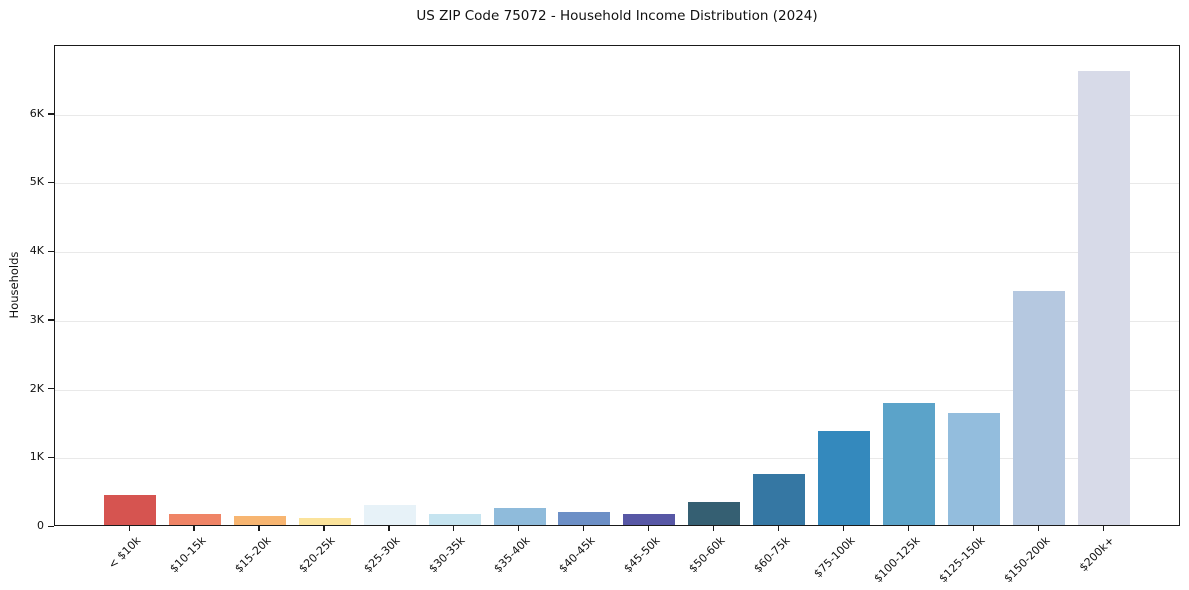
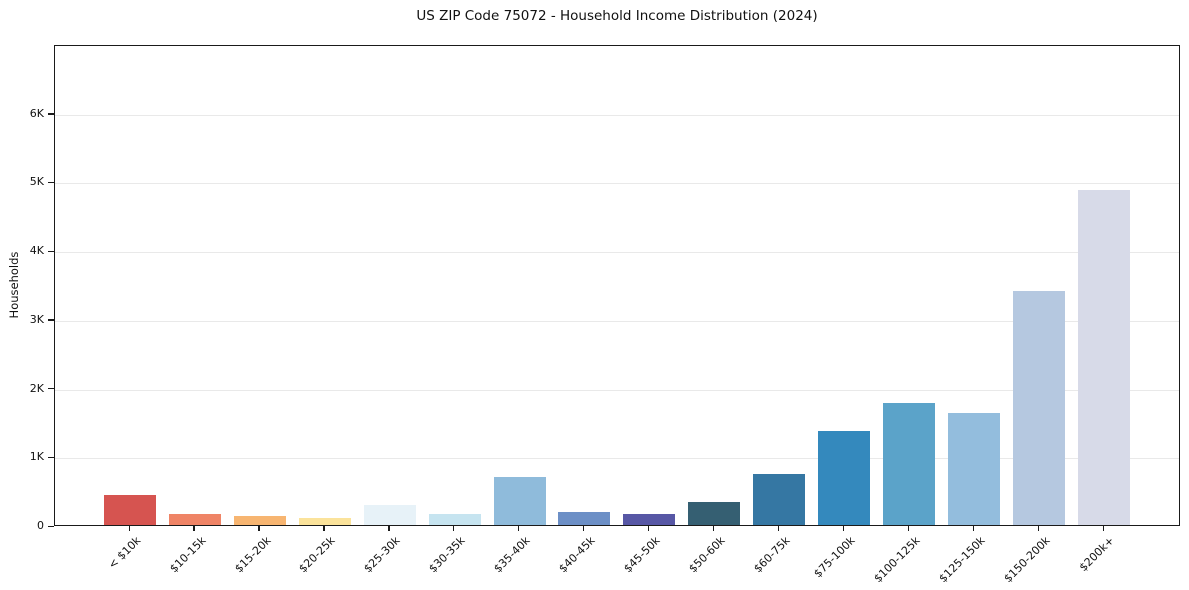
$35-40k: 0.2K -> 0.7K
$200k+: 6.6K -> 4.9K
